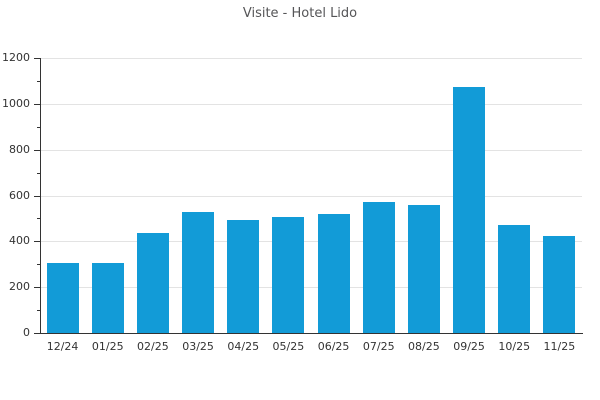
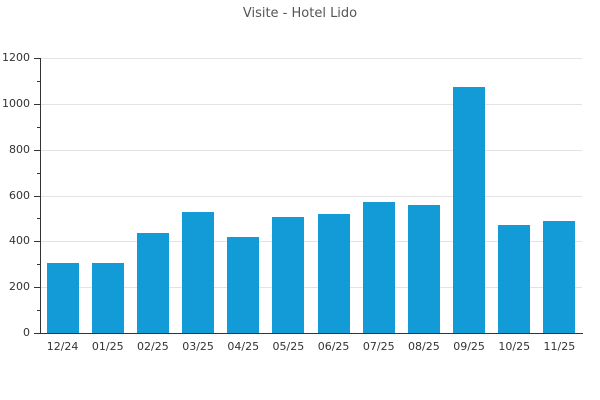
04/25: 500 -> 420
11/25: 420 -> 490
